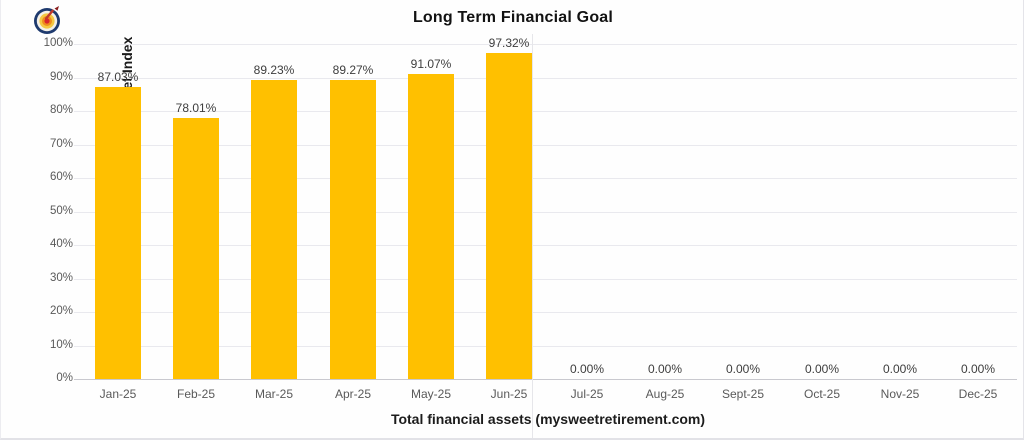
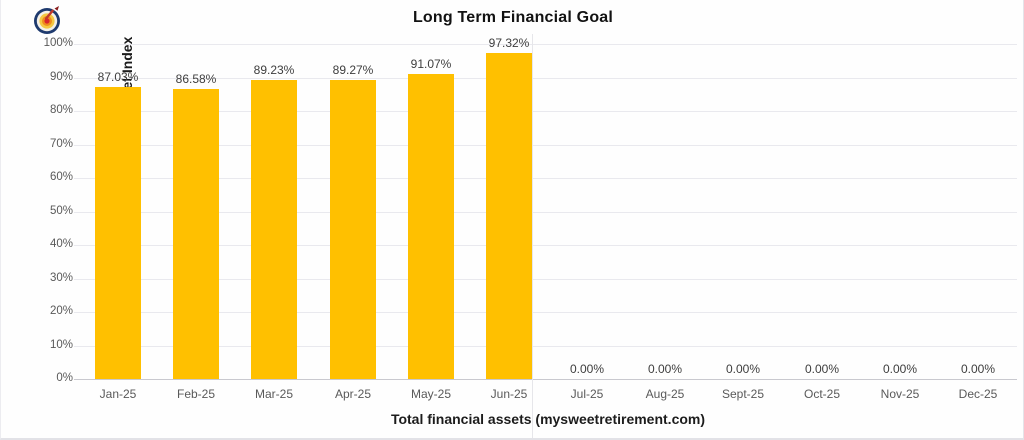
Feb-25: 78.01% -> 86.58%
